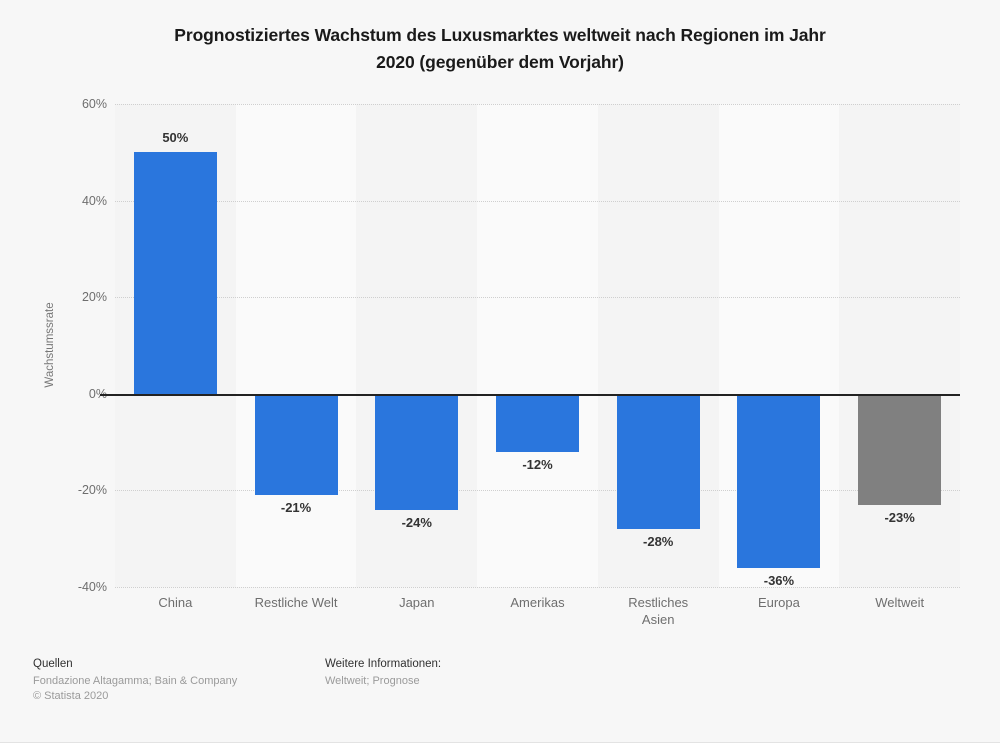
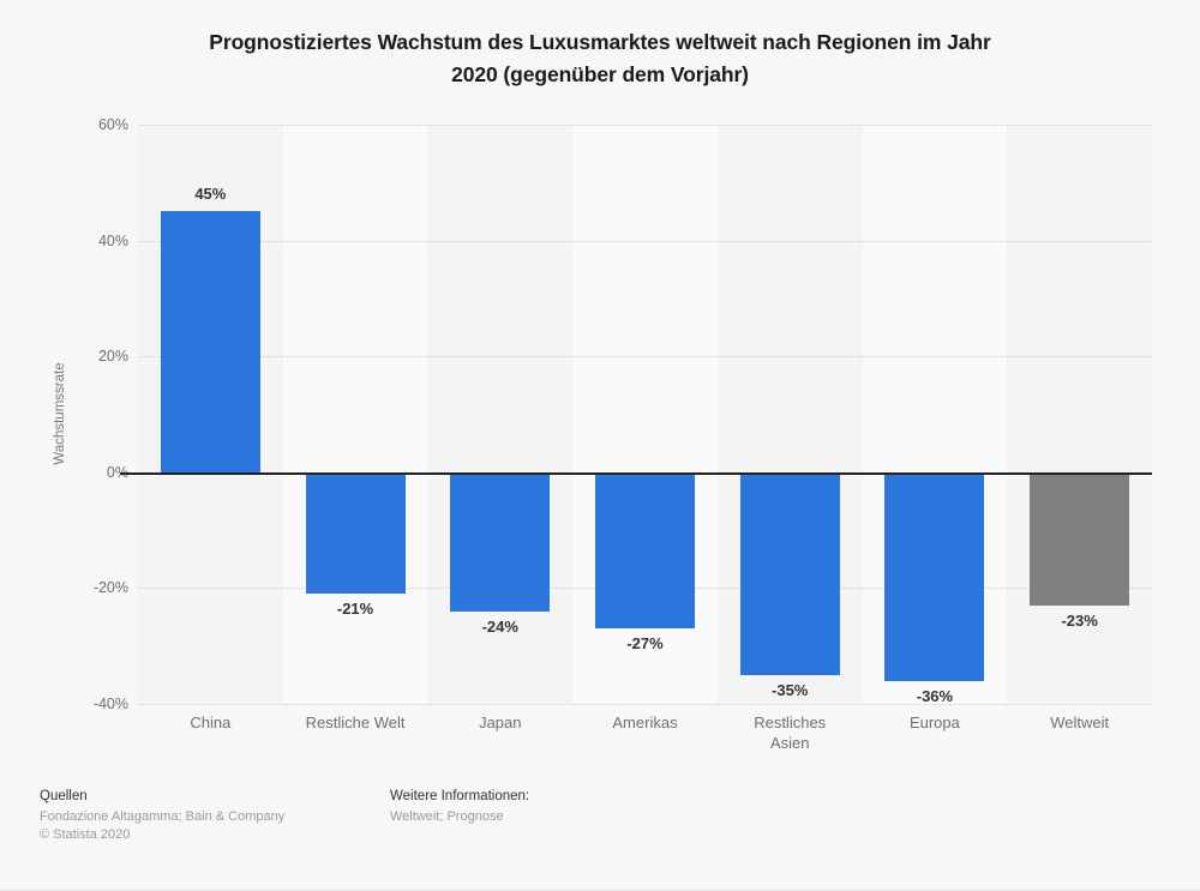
China: 50% -> 45%
Amerikas: -12% -> -27%
Restliches Asien: -28% -> -35%
